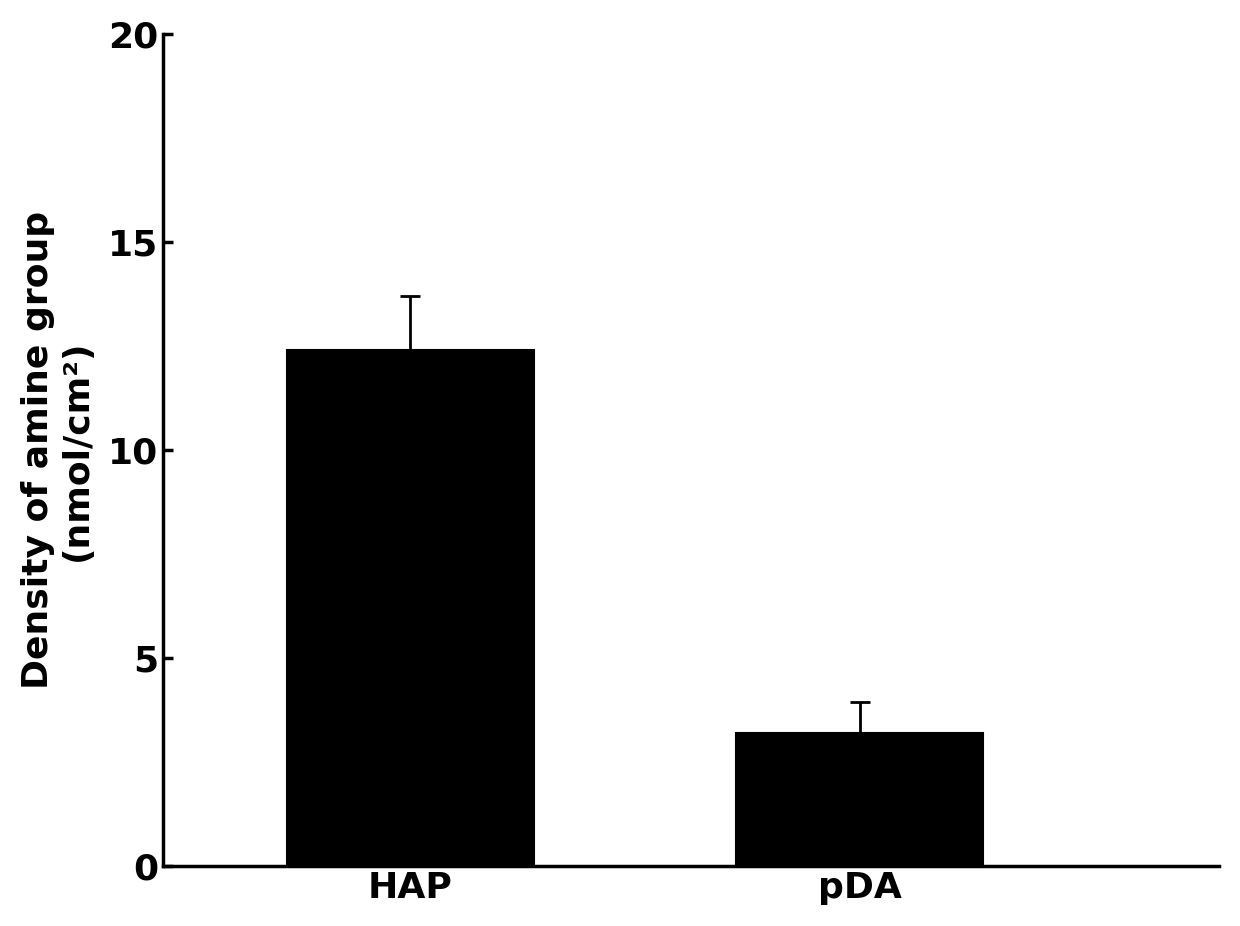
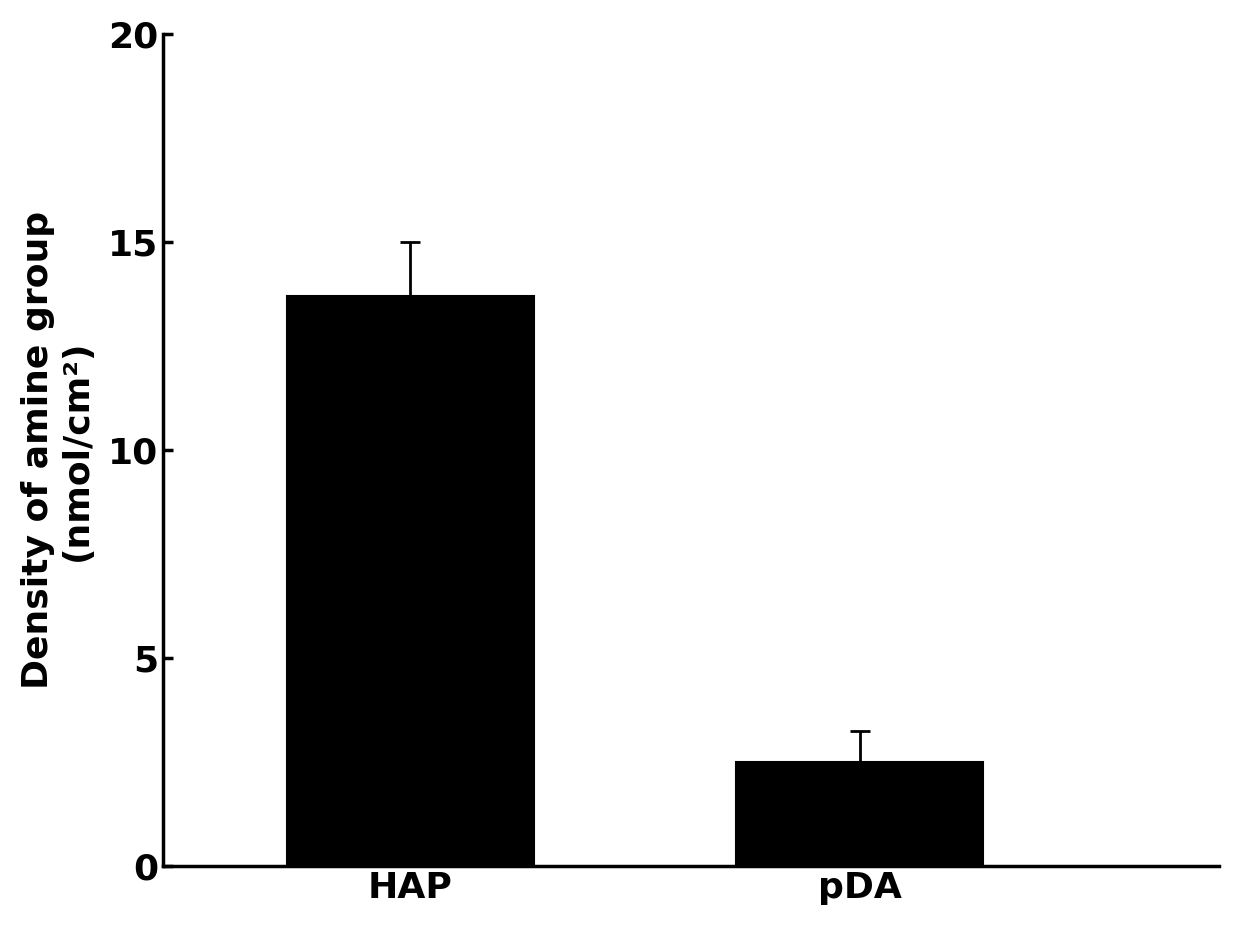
HAP: 12.4 -> 13.7
pDA: 3.2 -> 2.5
